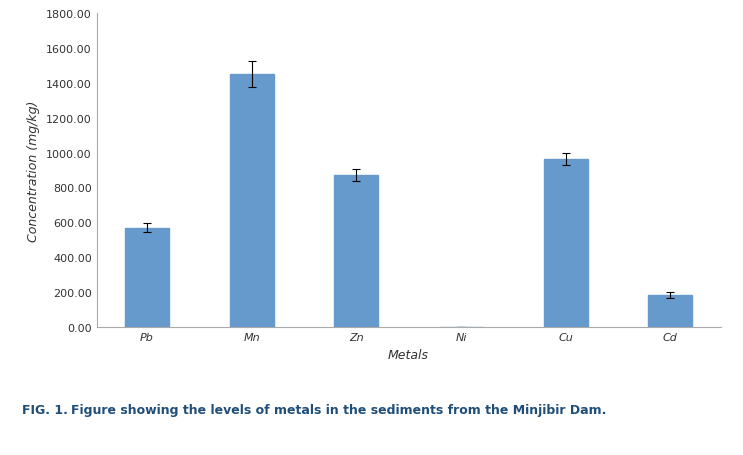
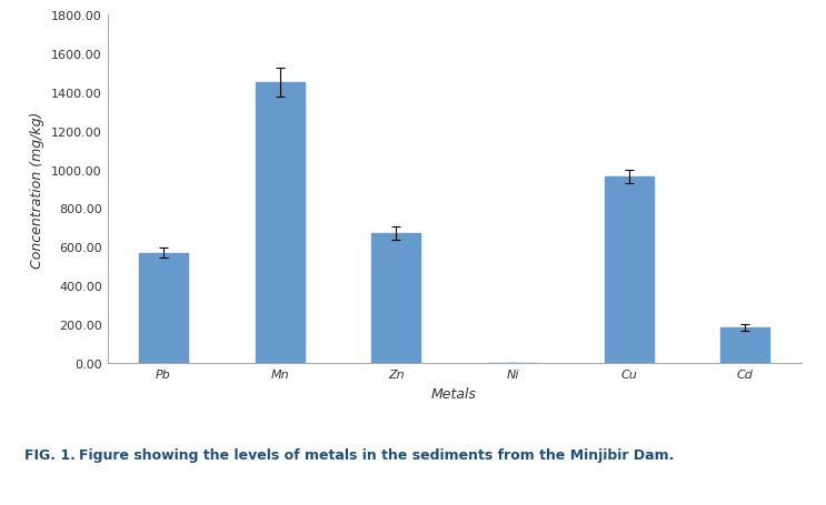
Zn: 870 -> 670
